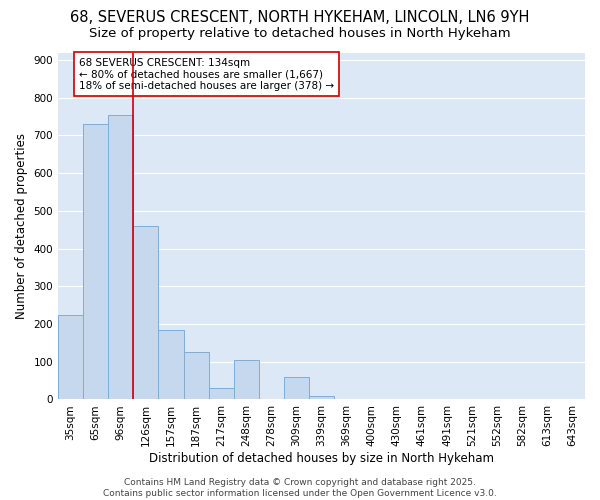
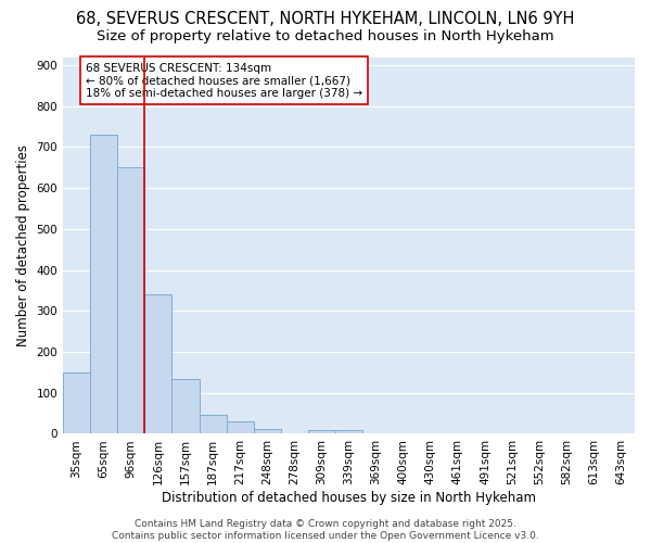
35sqm: 225 -> 150
96sqm: 755 -> 650
126sqm: 460 -> 340
157sqm: 185 -> 135
187sqm: 125 -> 45
248sqm: 105 -> 12
309sqm: 60 -> 8
